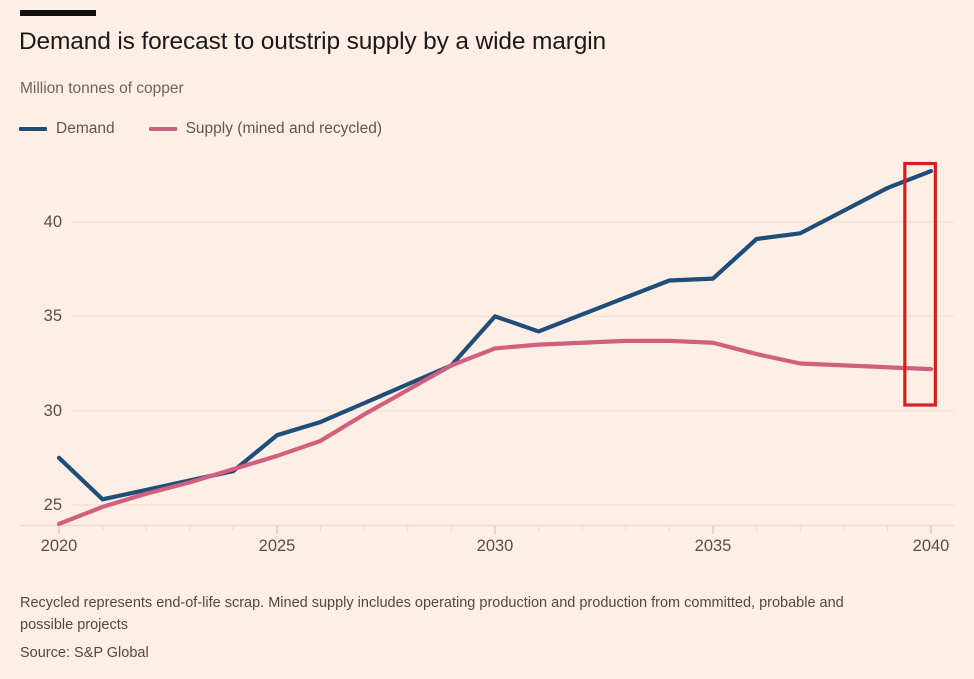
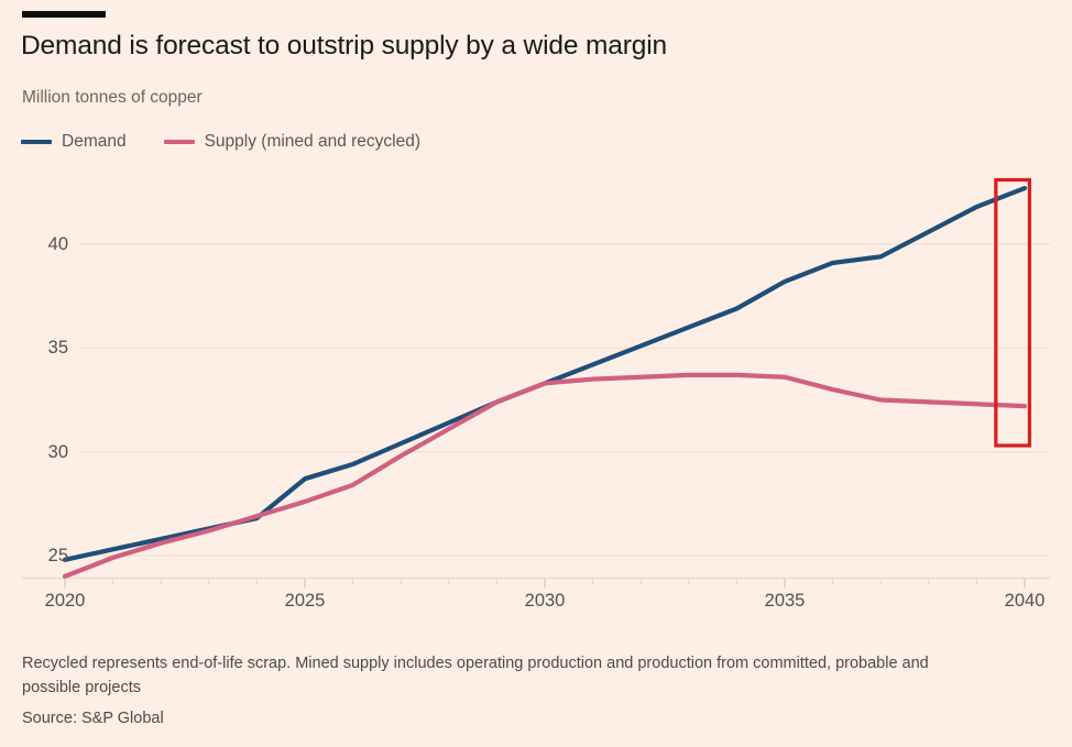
Demand/2020: 27.5 -> 24.8
Demand/2030: 35.0 -> 33.3
Demand/2035: 37.0 -> 38.2
